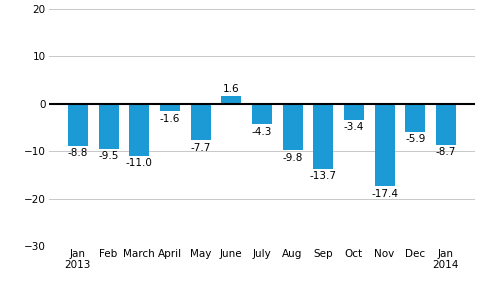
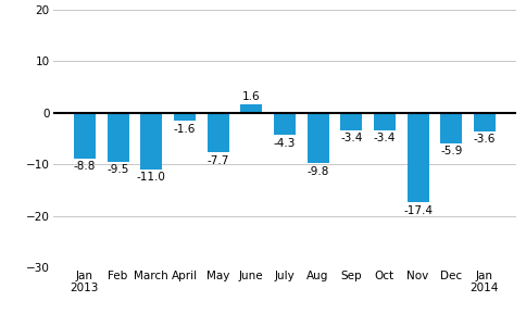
Sep: -13.7 -> -3.4
Jan 2014: -8.7 -> -3.6
